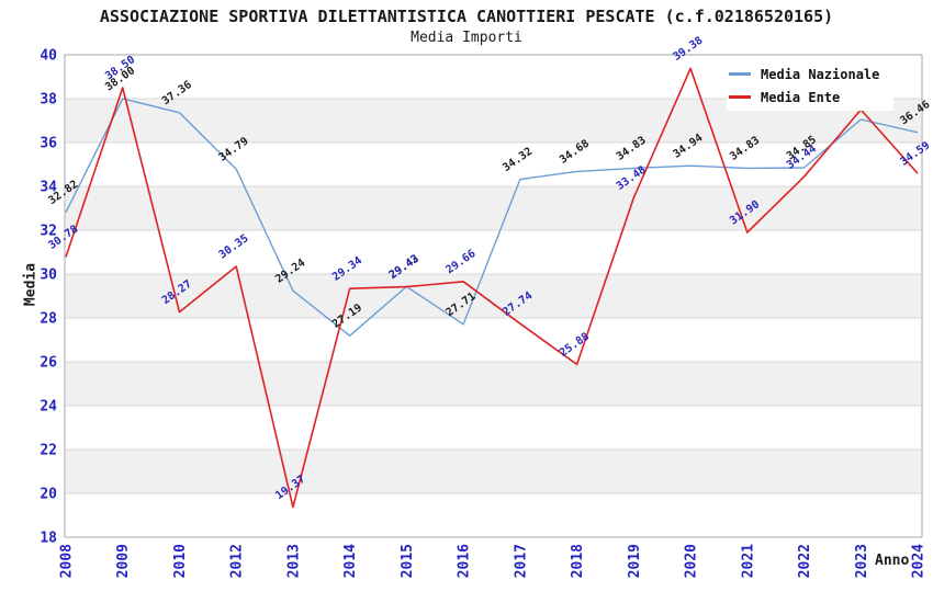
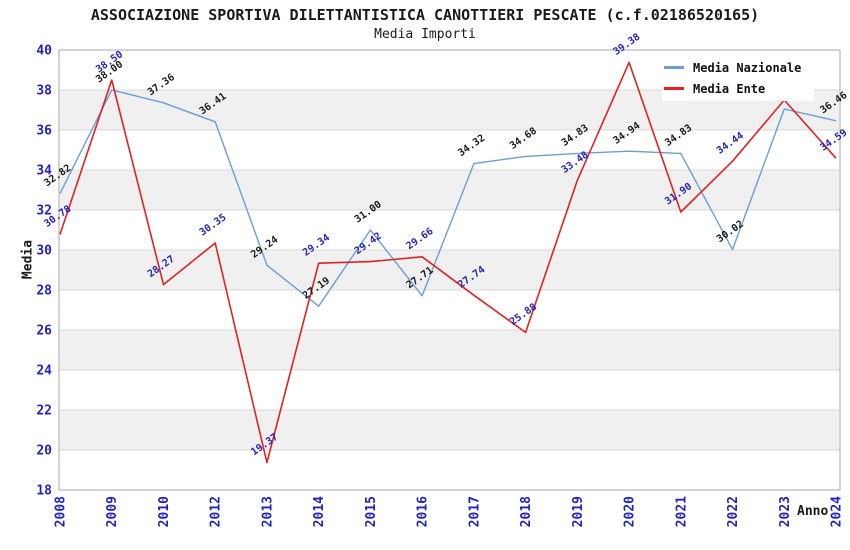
Media Nazionale/2012: 34.79 -> 36.41
Media Nazionale/2015: 29.43 -> 31.00
Media Nazionale/2022: 34.85 -> 30.02
